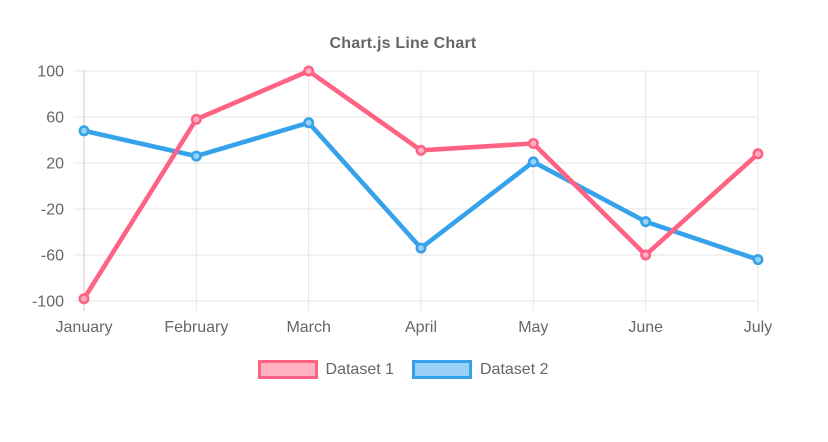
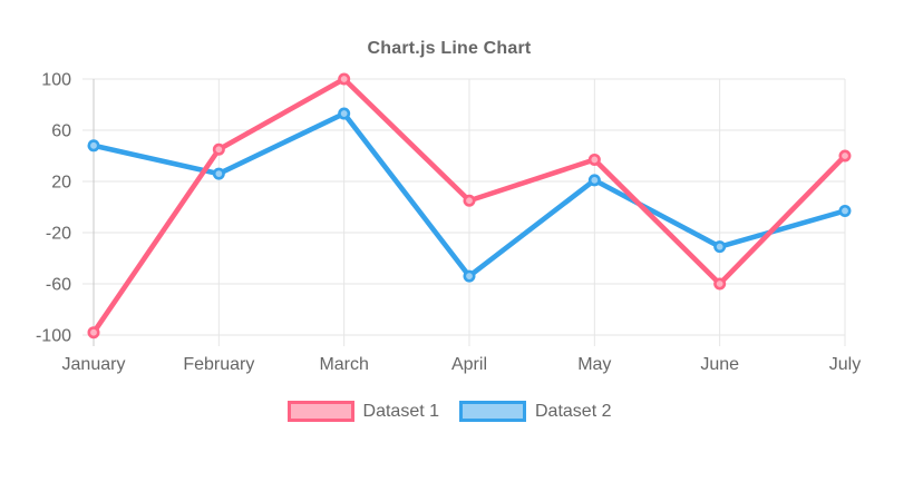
Dataset 1/February: 58 -> 45
Dataset 2/March: 55 -> 73
Dataset 1/April: 31 -> 5
Dataset 1/July: 28 -> 40
Dataset 2/July: -64 -> -3
